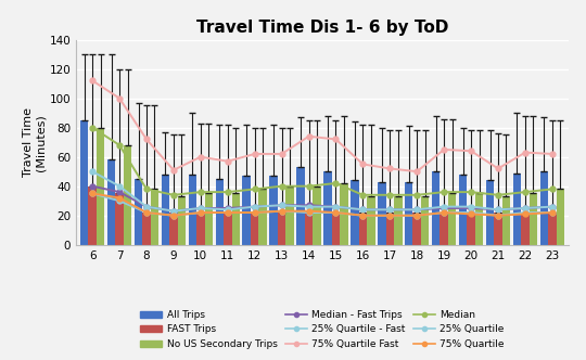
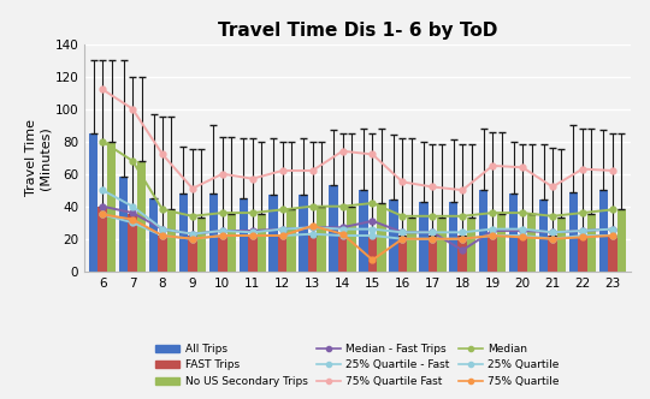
75% Quartile/13: 23 -> 28
Median - Fast Trips/15: 26 -> 31
75% Quartile/15: 22 -> 7
Median - Fast Trips/18: 24 -> 13
